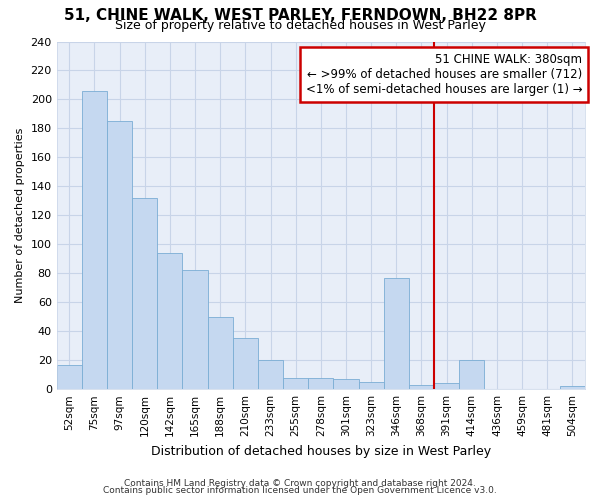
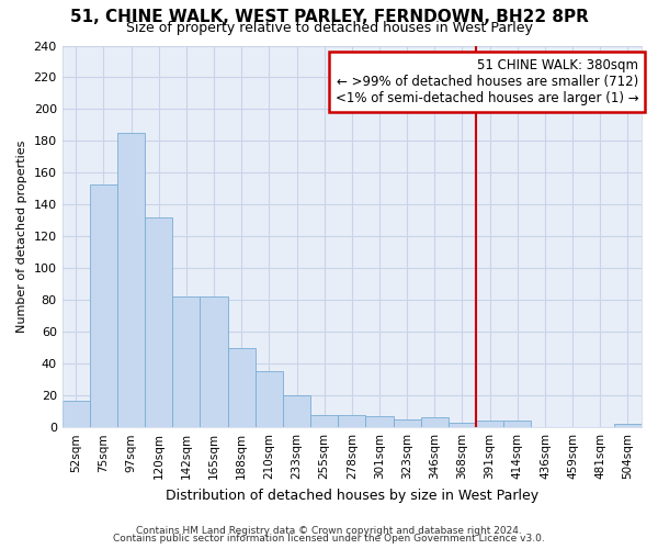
75sqm: 206 -> 153
142sqm: 94 -> 82
346sqm: 77 -> 6
414sqm: 20 -> 4
